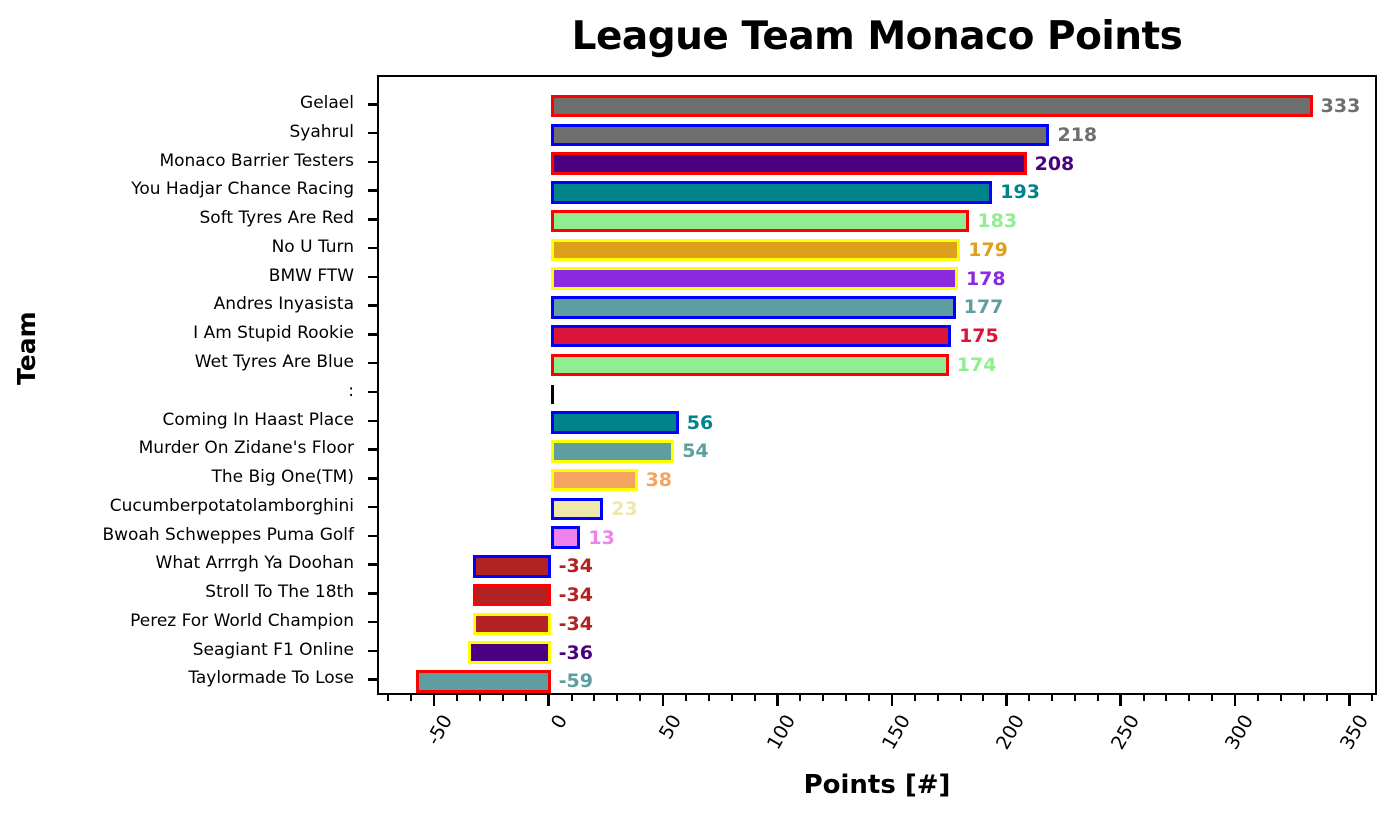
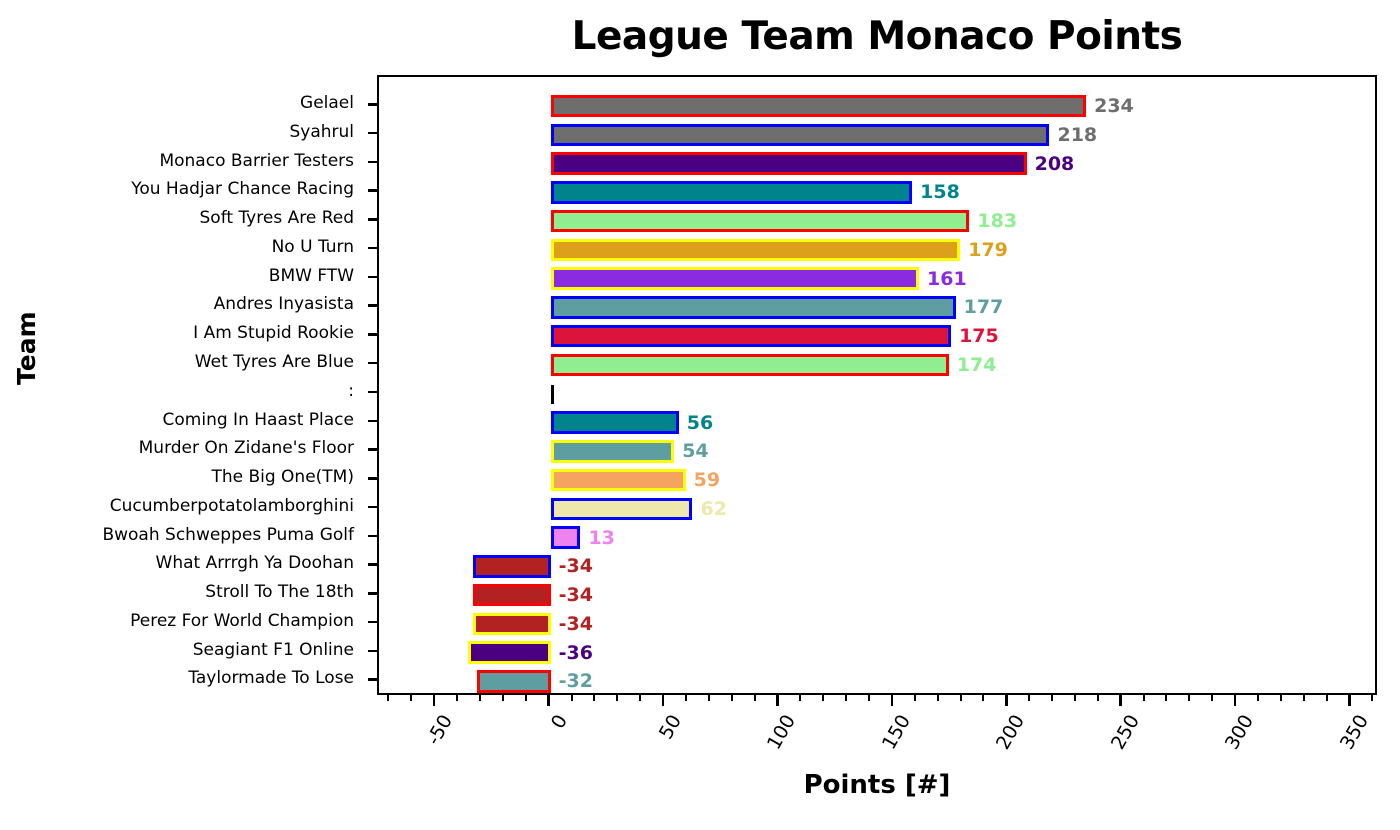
Gelael: 333 -> 234
You Hadjar Chance Racing: 193 -> 158
BMW FTW: 178 -> 161
The Big One(TM): 38 -> 59
Cucumberpotatolamborghini: 23 -> 62
Taylormade To Lose: -59 -> -32
